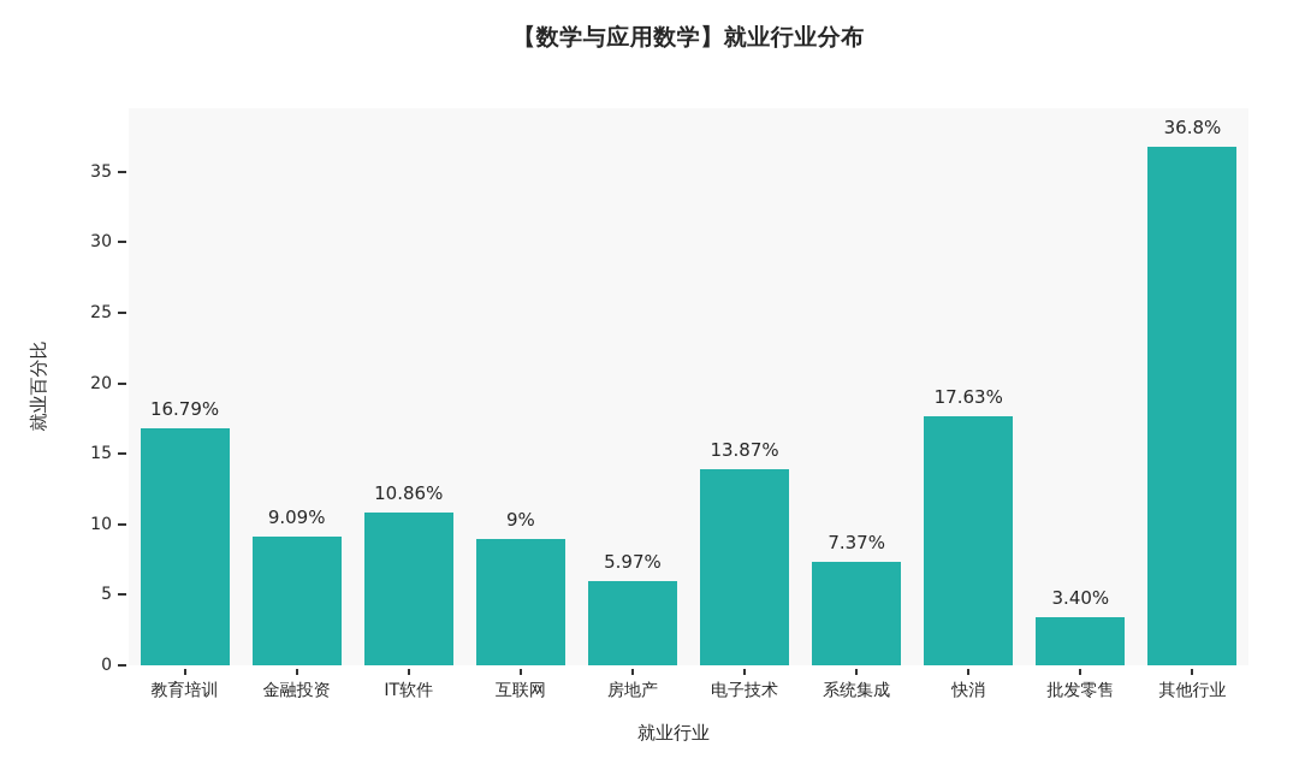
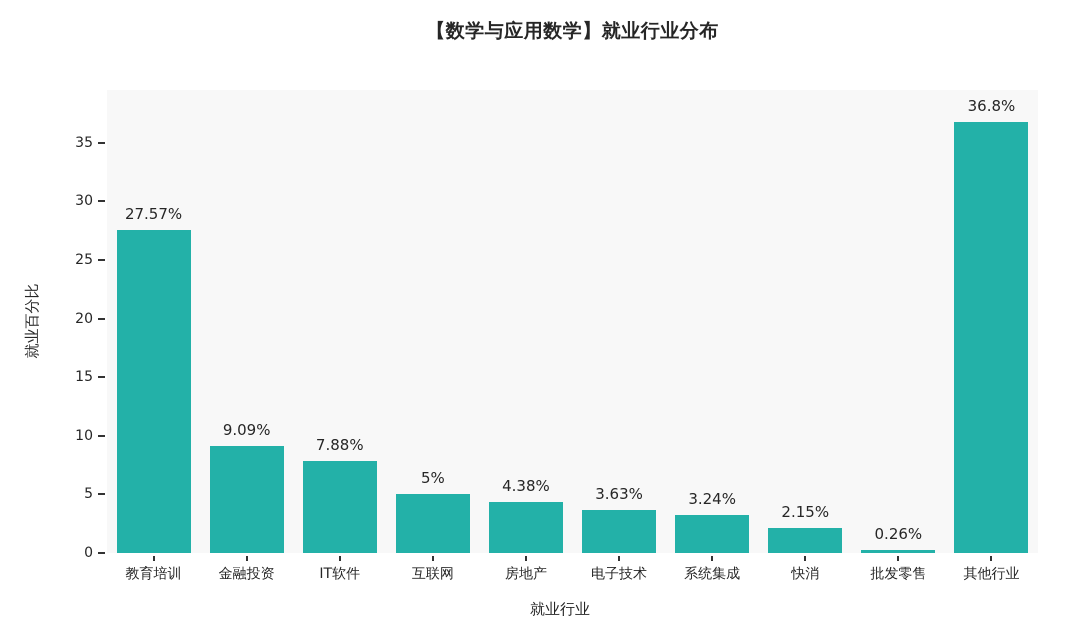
教育培训: 16.79% -> 27.57%
IT软件: 10.86% -> 7.88%
互联网: 9% -> 5%
房地产: 5.97% -> 4.38%
电子技术: 13.87% -> 3.63%
系统集成: 7.37% -> 3.24%
快消: 17.63% -> 2.15%
批发零售: 3.40% -> 0.26%
